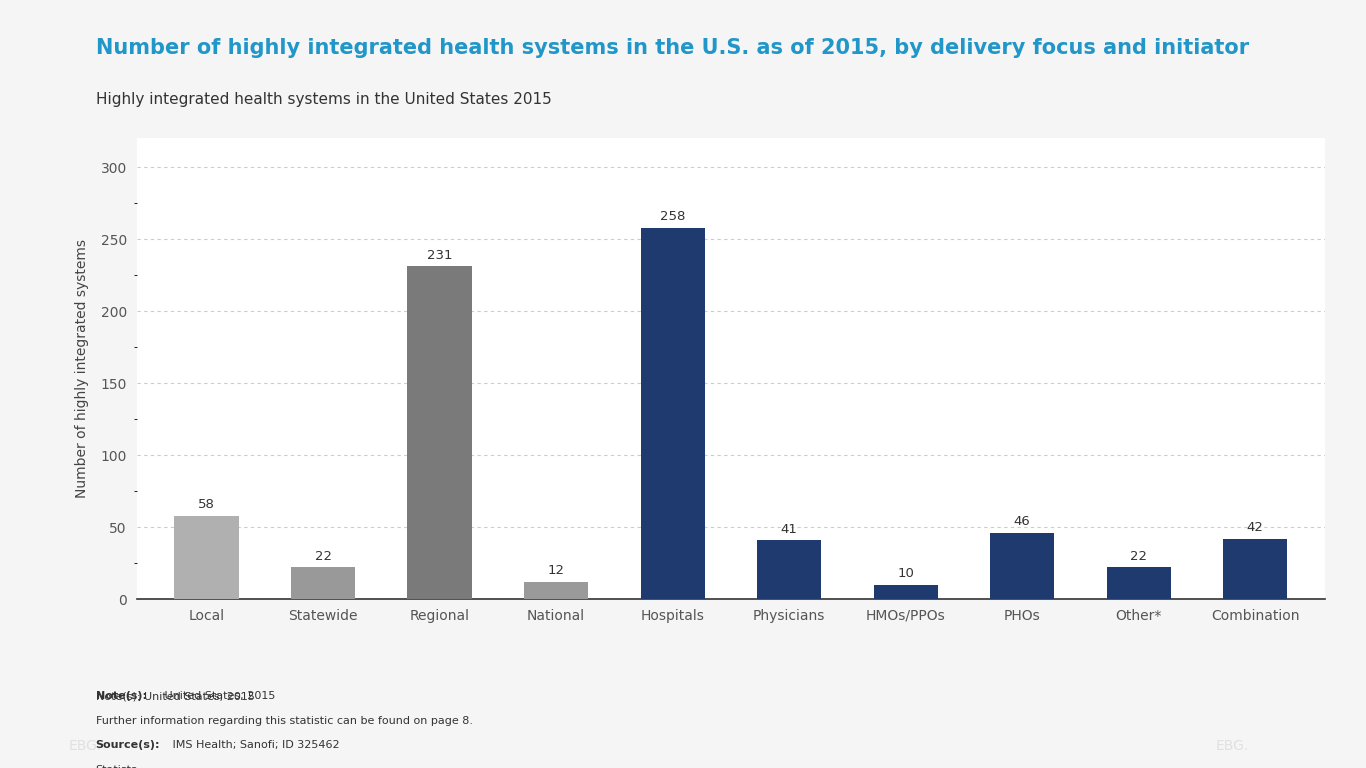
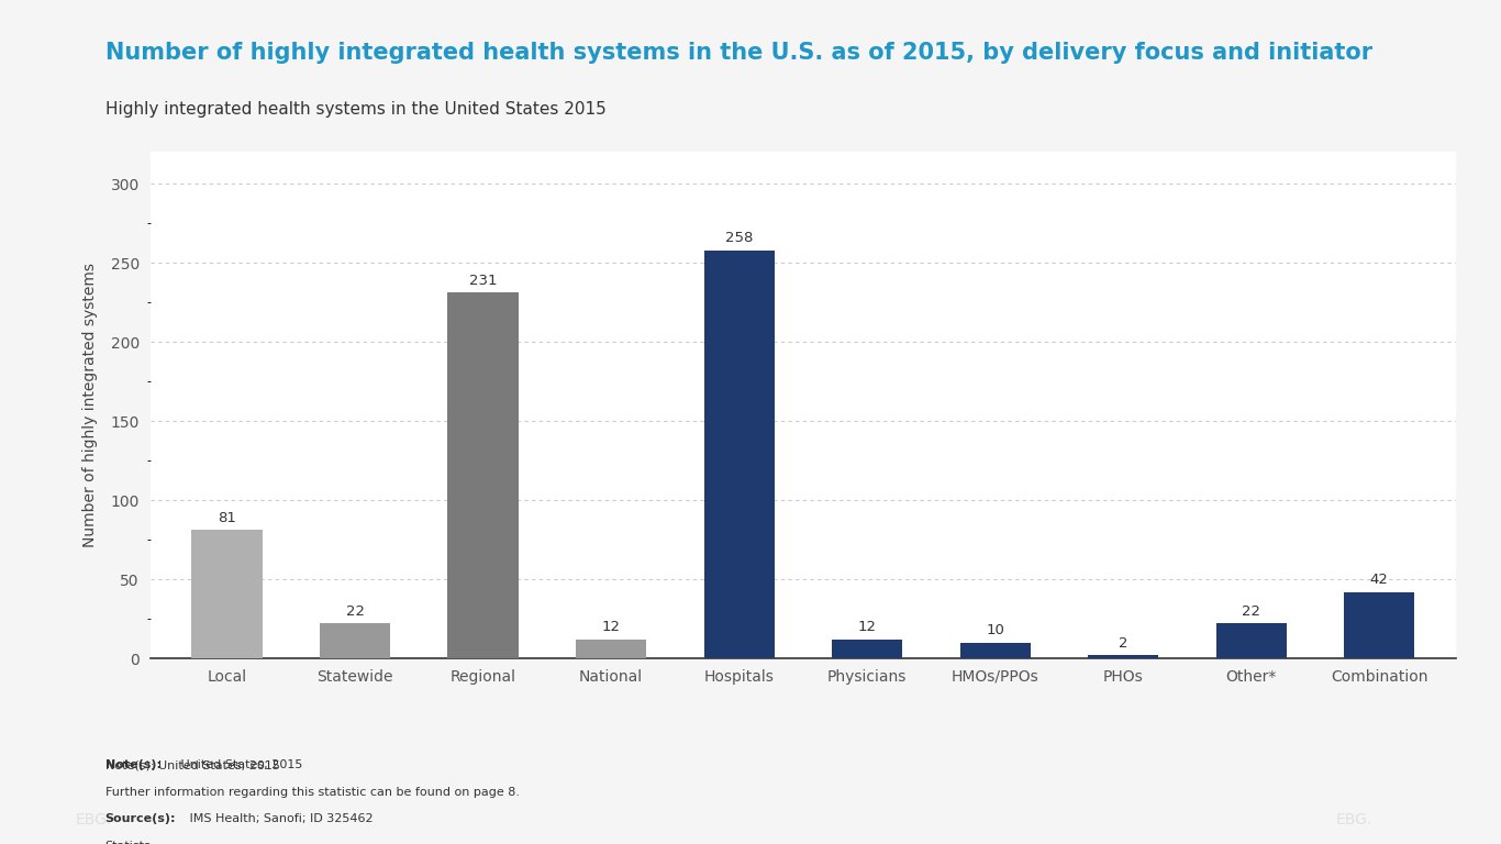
Local: 58 -> 81
Physicians: 41 -> 12
PHOs: 46 -> 2
